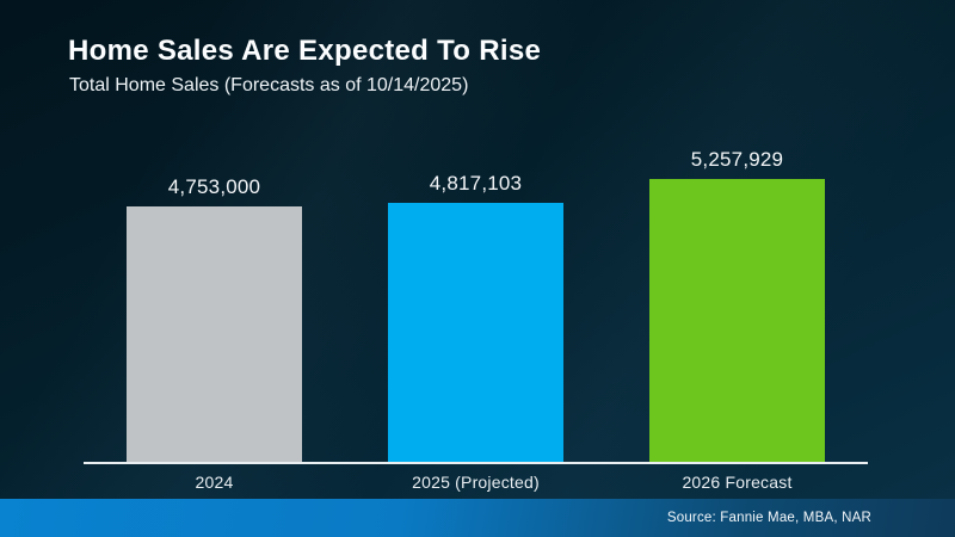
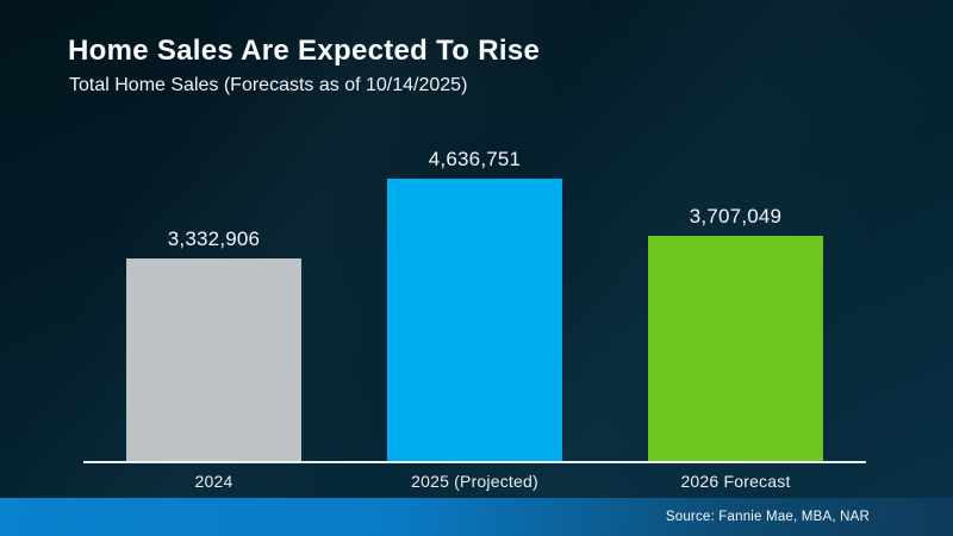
2024: 4,753,000 -> 3,332,906
2025 (Projected): 4,817,103 -> 4,636,751
2026 Forecast: 5,257,929 -> 3,707,049
